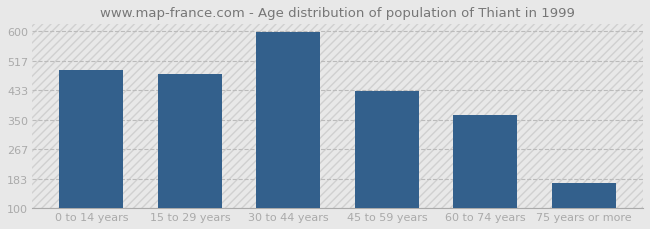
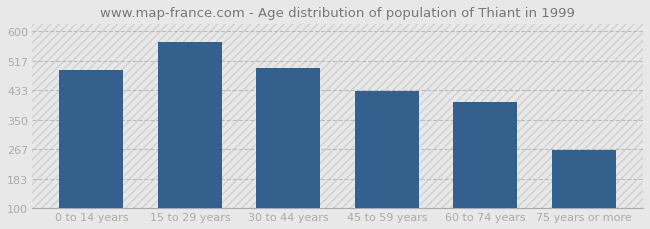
15 to 29 years: 480 -> 570
30 to 44 years: 597 -> 495
60 to 74 years: 362 -> 400
75 years or more: 170 -> 265
